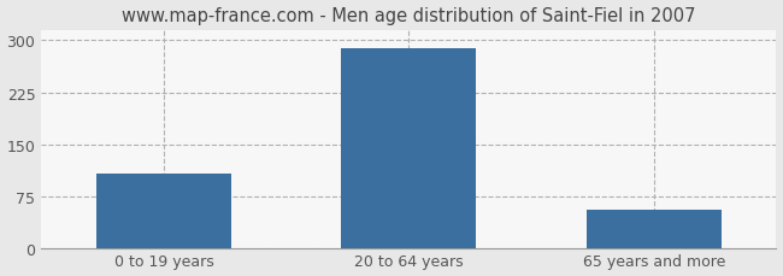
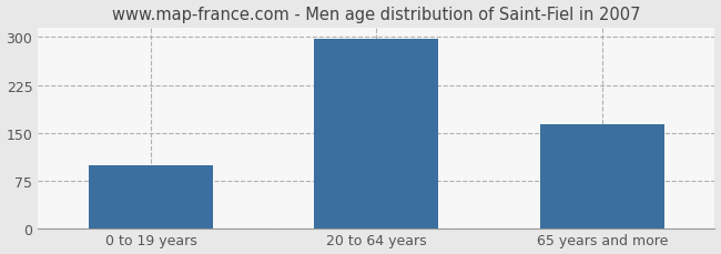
0 to 19 years: 108 -> 98
20 to 64 years: 288 -> 298
65 years and more: 55 -> 164
